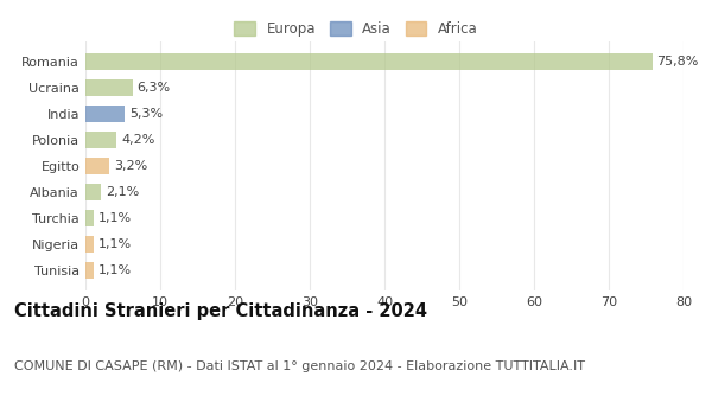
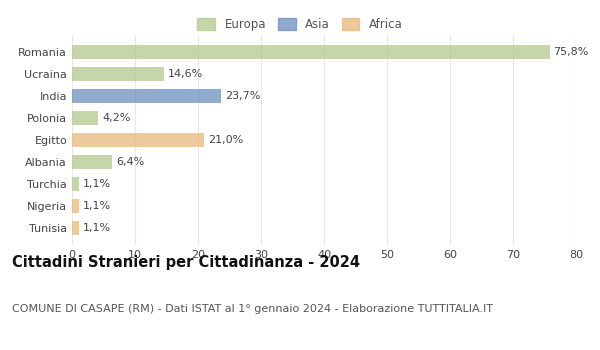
Ucraina: 6,3% -> 14,6%
India: 5,3% -> 23,7%
Egitto: 3,2% -> 21,0%
Albania: 2,1% -> 6,4%
